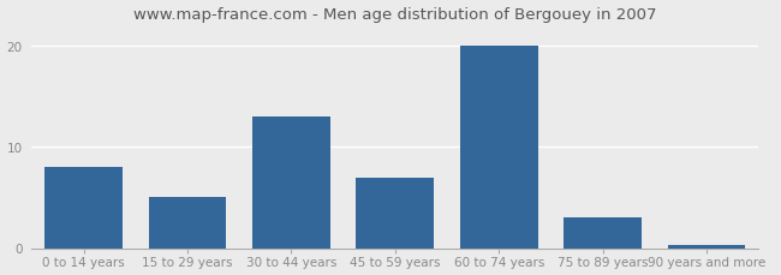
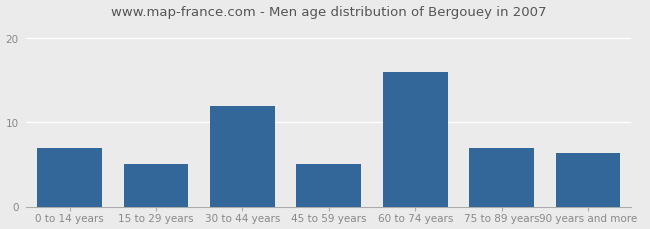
0 to 14 years: 8.0 -> 7.0
30 to 44 years: 13.0 -> 12.0
45 to 59 years: 7.0 -> 5.0
60 to 74 years: 20.0 -> 16.0
75 to 89 years: 3.0 -> 7.0
90 years and more: 0.3 -> 6.4
